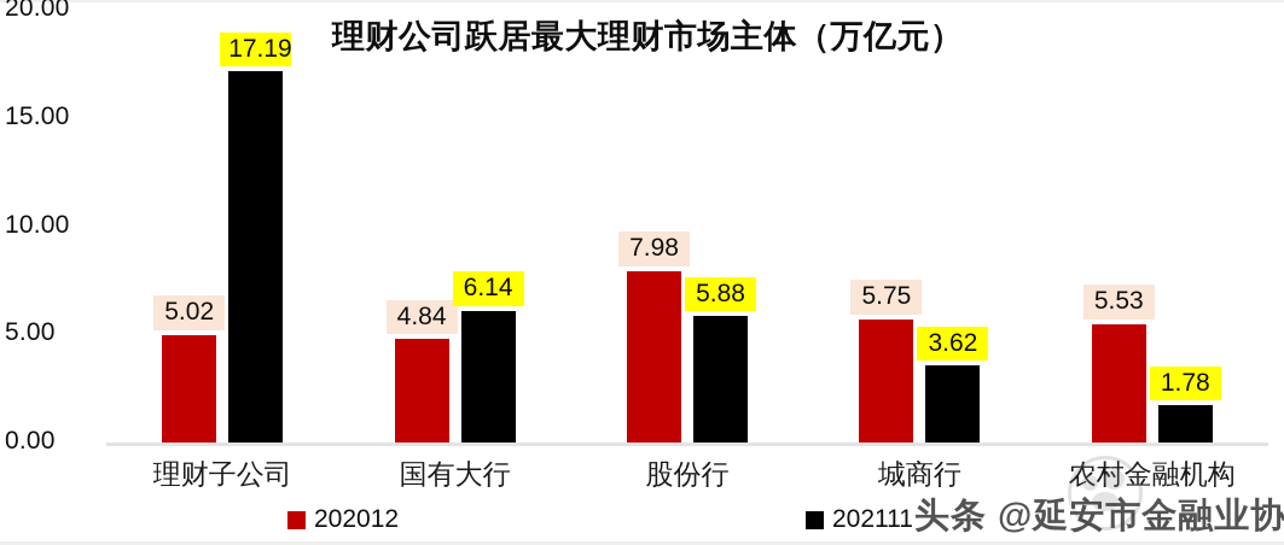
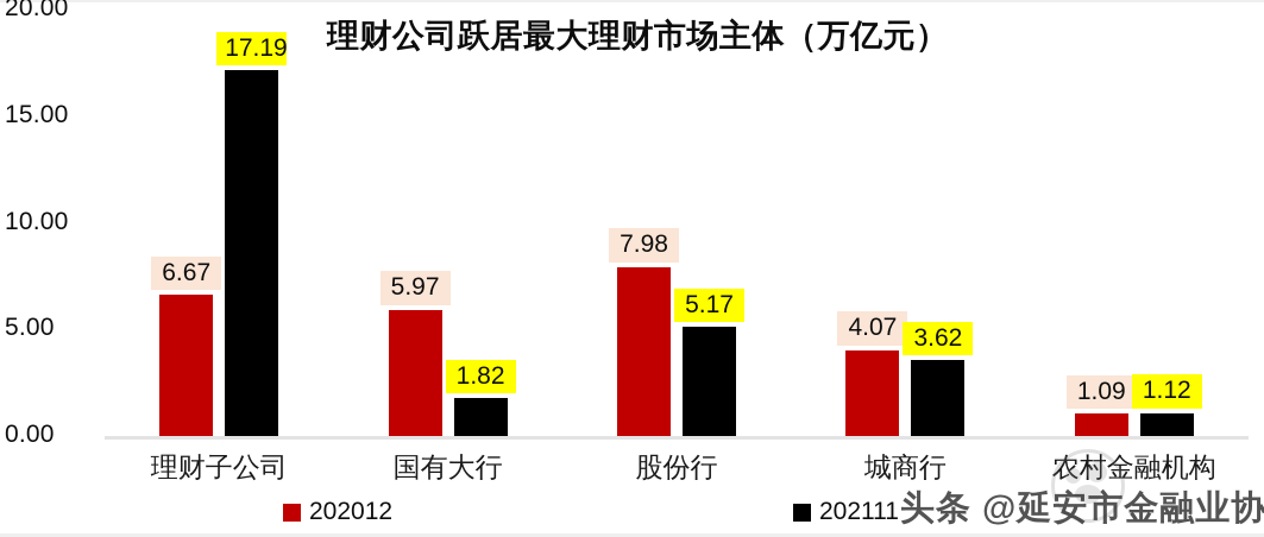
202012/理财子公司: 5.02 -> 6.67
202012/国有大行: 4.84 -> 5.97
202111/国有大行: 6.14 -> 1.82
202111/股份行: 5.88 -> 5.17
202012/城商行: 5.75 -> 4.07
202012/农村金融机构: 5.53 -> 1.09
202111/农村金融机构: 1.78 -> 1.12
